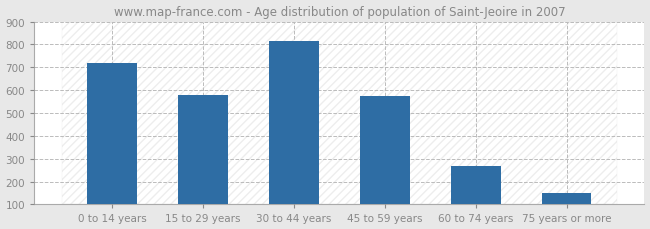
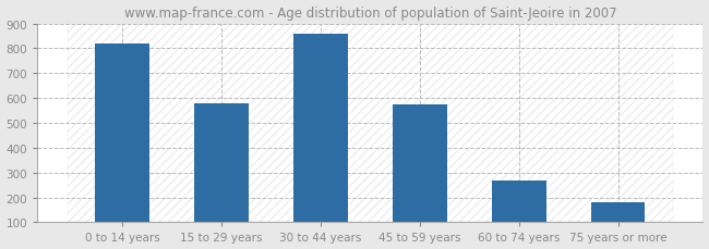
0 to 14 years: 720 -> 820
30 to 44 years: 815 -> 860
75 years or more: 152 -> 180
